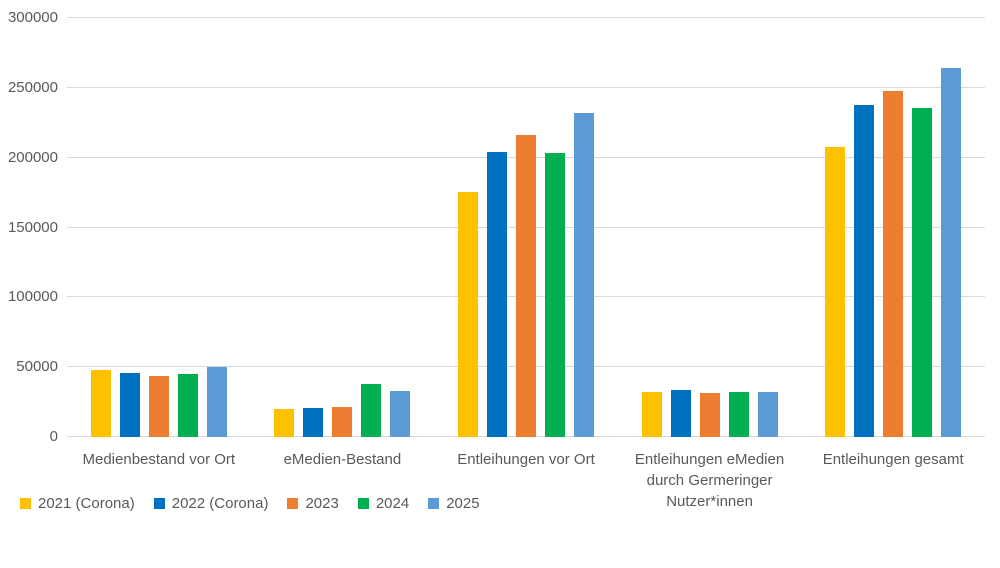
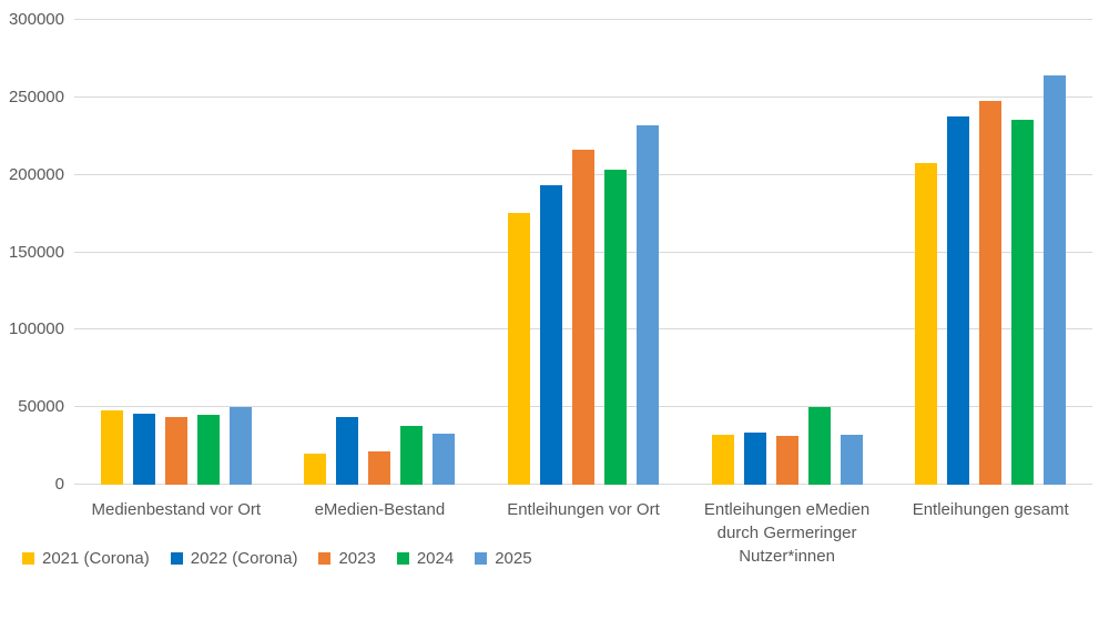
2022 (Corona)/eMedien-Bestand: 21000 -> 44000
2022 (Corona)/Entleihungen vor Ort: 204000 -> 193000
2024/Entleihungen eMedien durch Germeringer Nutzer*innen: 32000 -> 50000
